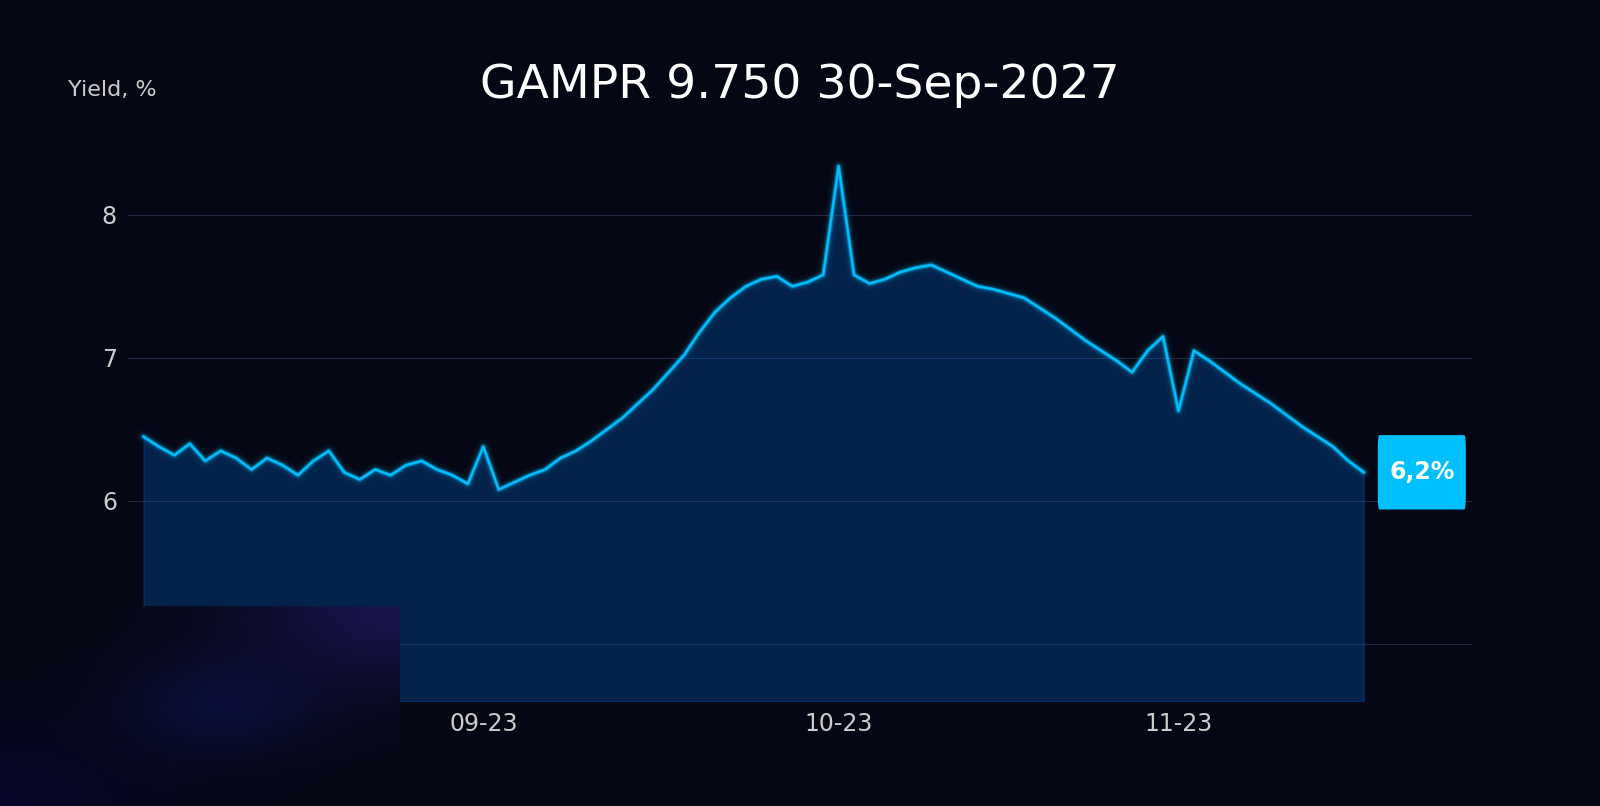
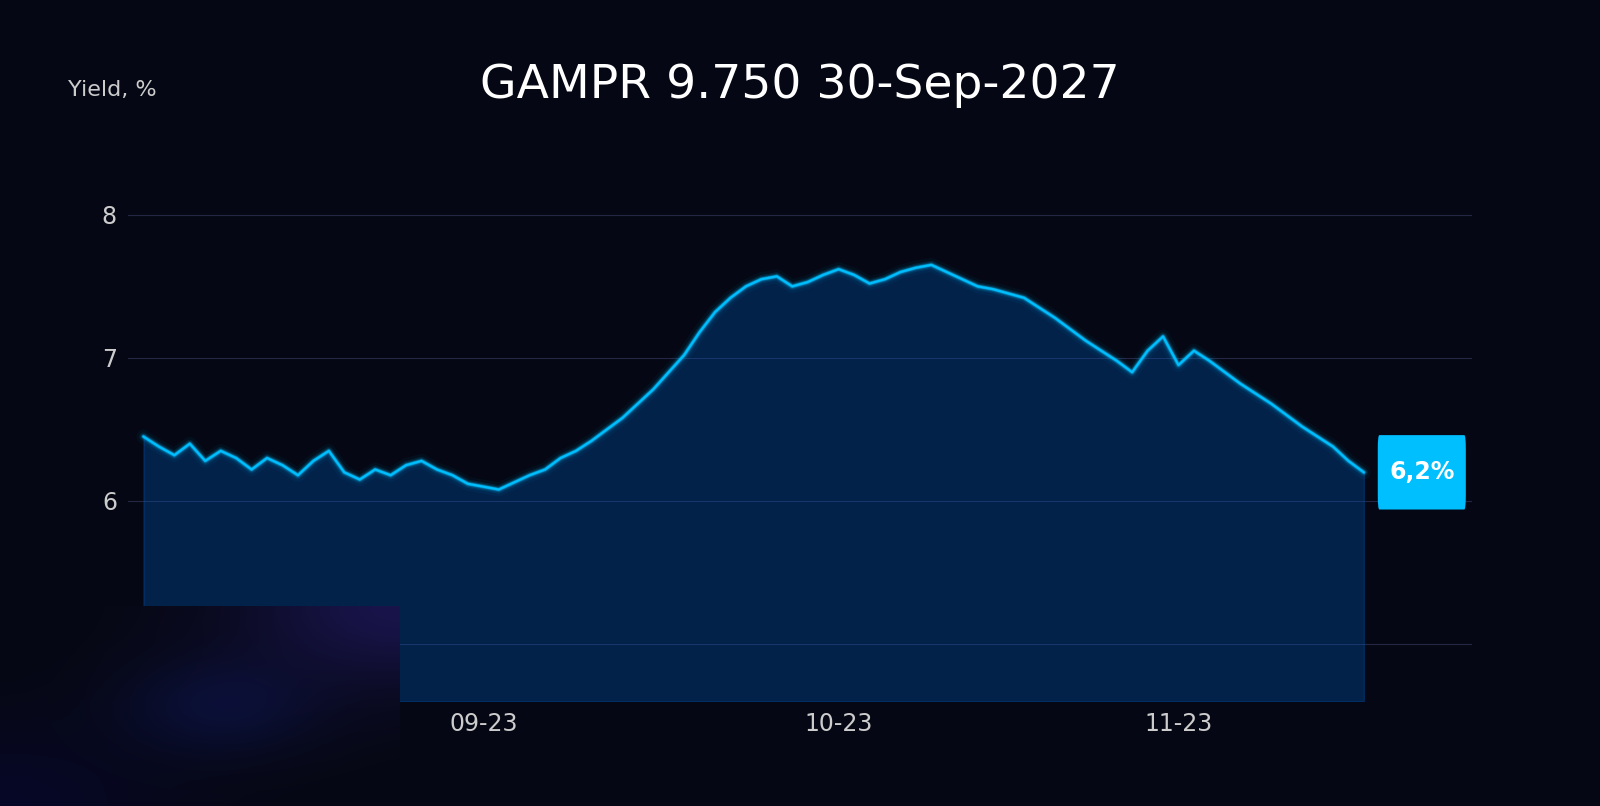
09-23: 6.38 -> 6.10
10-23: 8.34 -> 7.62
11-23: 6.63 -> 6.95
